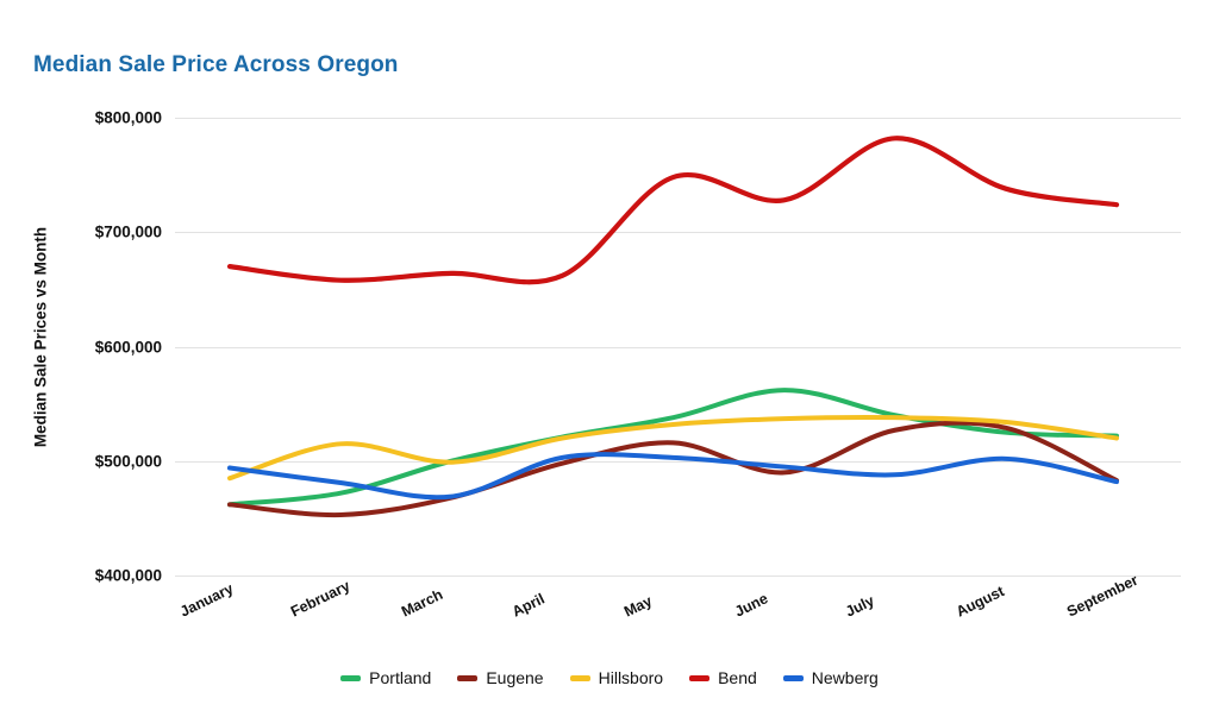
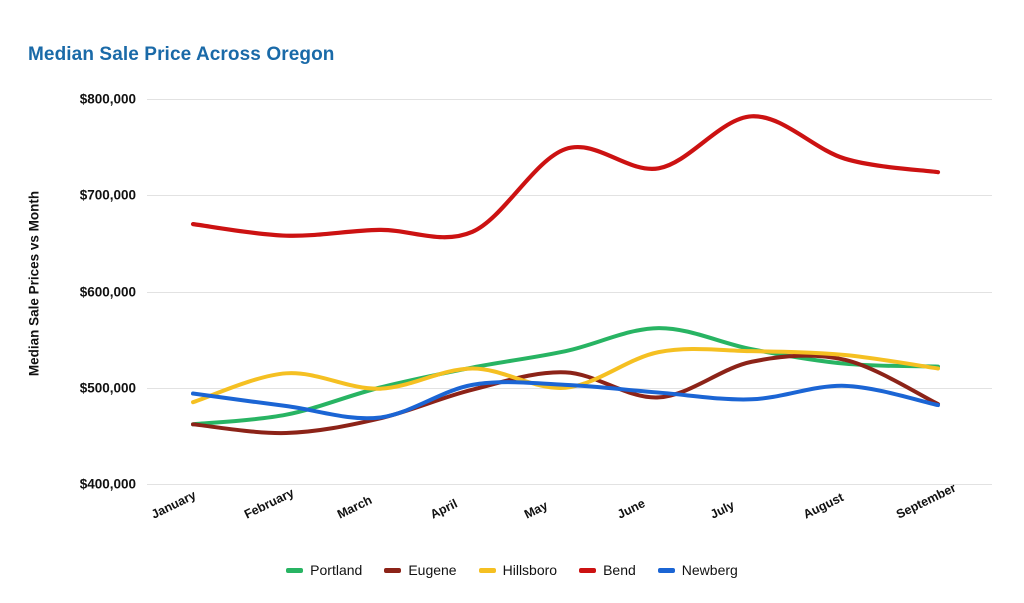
Hillsboro/May: $530000 -> $500000
